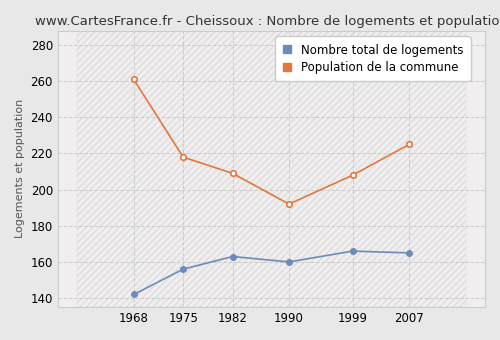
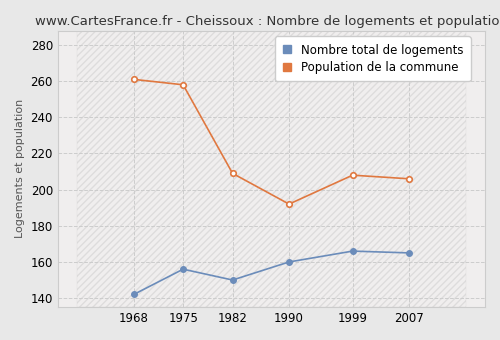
Population de la commune/1975: 218 -> 258
Nombre total de logements/1982: 163 -> 150
Population de la commune/2007: 225 -> 206
